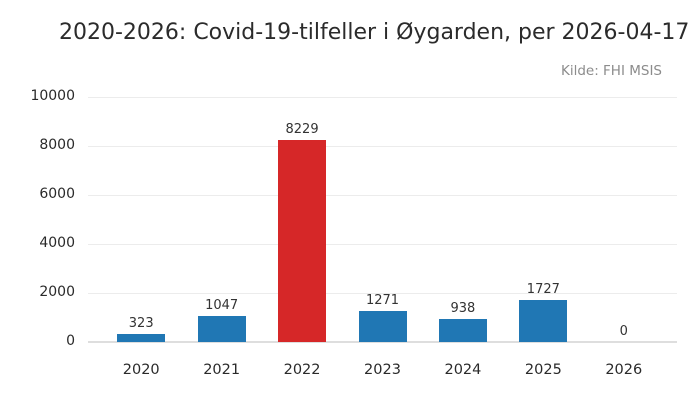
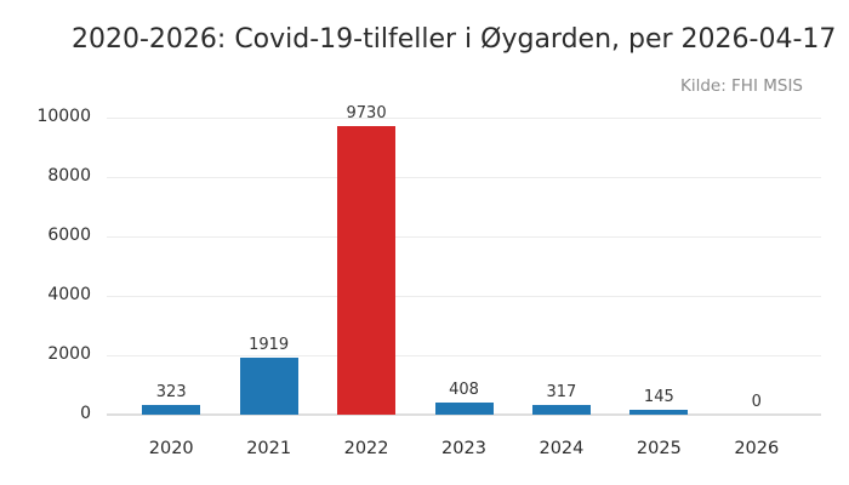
2021: 1047 -> 1919
2022: 8229 -> 9730
2023: 1271 -> 408
2024: 938 -> 317
2025: 1727 -> 145
